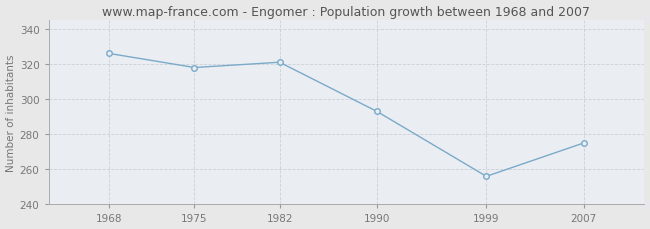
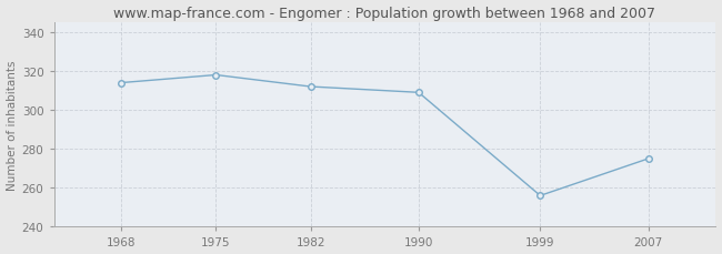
1968: 326 -> 314
1982: 321 -> 312
1990: 293 -> 309
